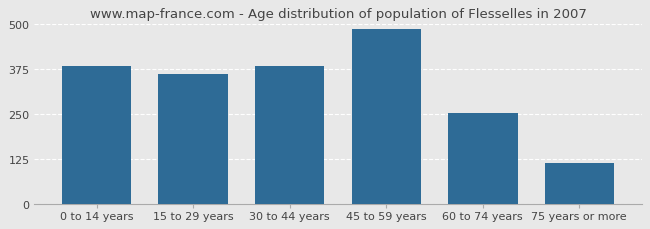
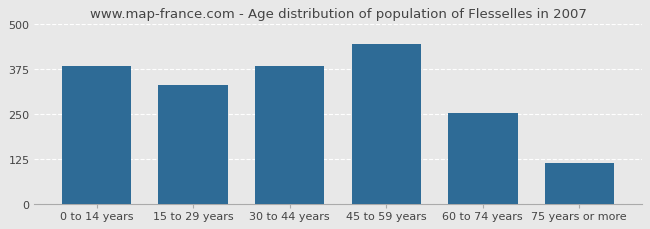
15 to 29 years: 362 -> 330
45 to 59 years: 487 -> 445
